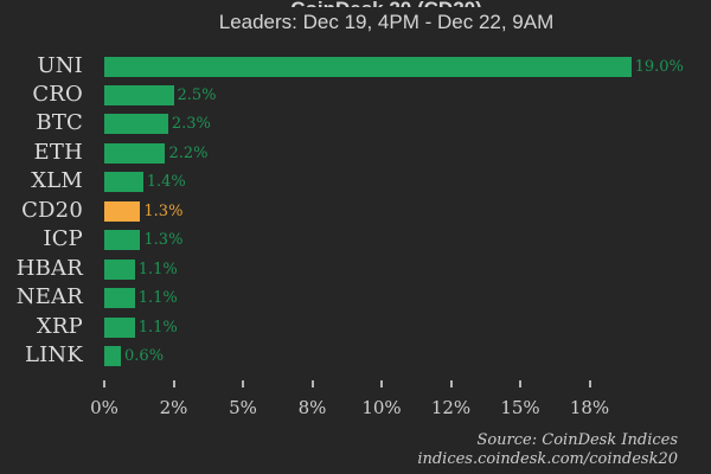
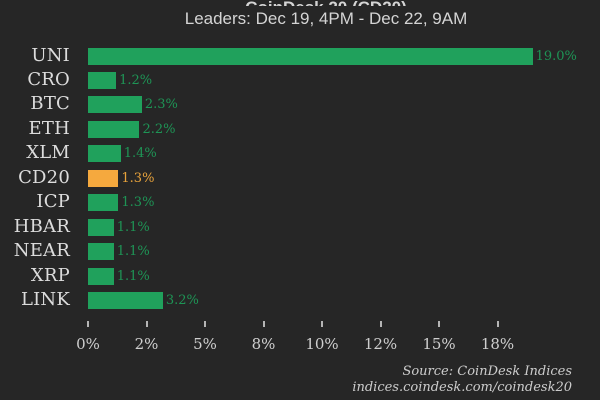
CRO: 2.5% -> 1.2%
LINK: 0.6% -> 3.2%
